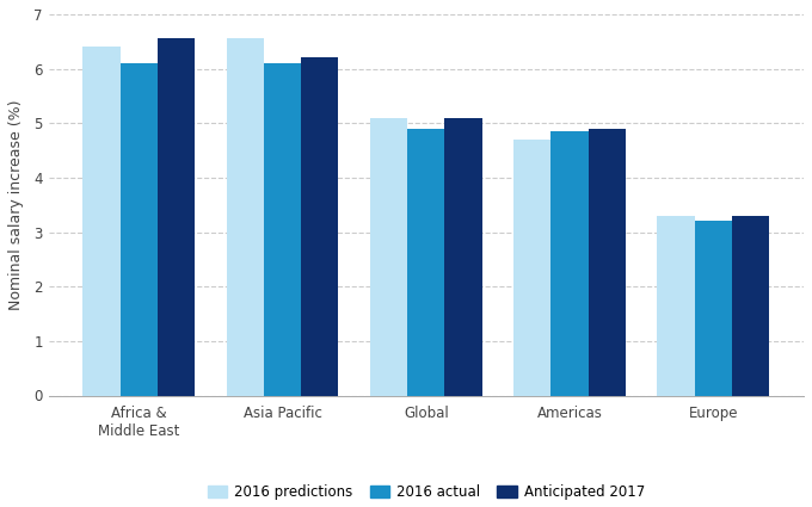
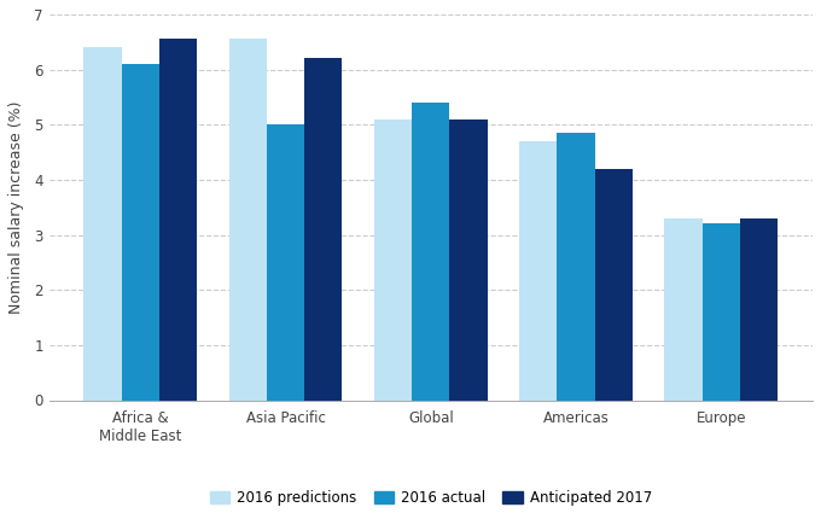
2016 actual/Asia Pacific: 6.10 -> 5.00
2016 actual/Global: 4.90 -> 5.40
Anticipated 2017/Americas: 4.90 -> 4.20
